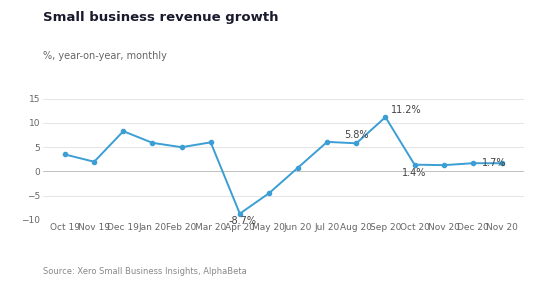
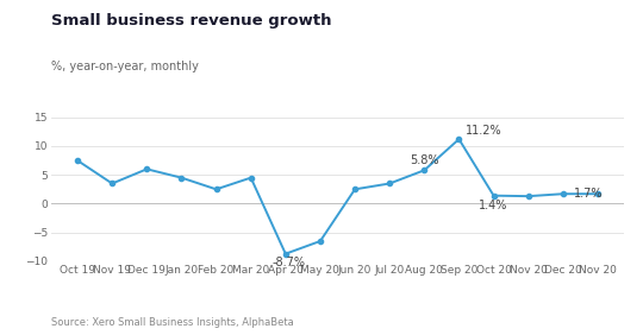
Oct 19: 3.5 -> 7.5
Nov 19: 2.0 -> 3.5
Dec 19: 8.3 -> 6.0
Jan 20: 5.9 -> 4.5
Feb 20: 5.0 -> 2.5
Mar 20: 6.0 -> 4.5
May 20: -4.5 -> -6.5
Jun 20: 0.8 -> 2.5
Jul 20: 6.1 -> 3.5
